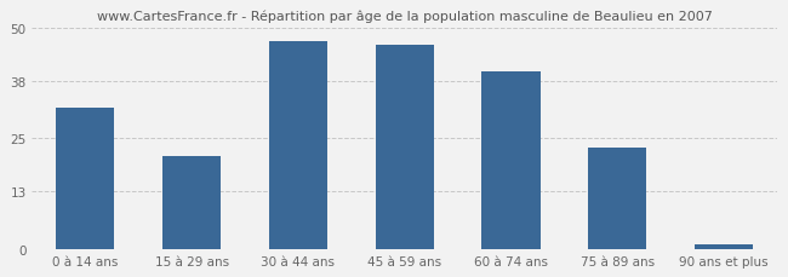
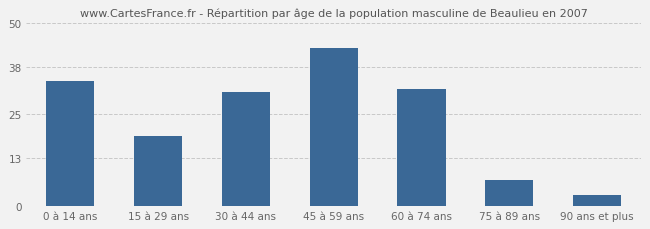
0 à 14 ans: 32 -> 34
15 à 29 ans: 21 -> 19
30 à 44 ans: 47 -> 31
45 à 59 ans: 46 -> 43
60 à 74 ans: 40 -> 32
75 à 89 ans: 23 -> 7
90 ans et plus: 1 -> 3
